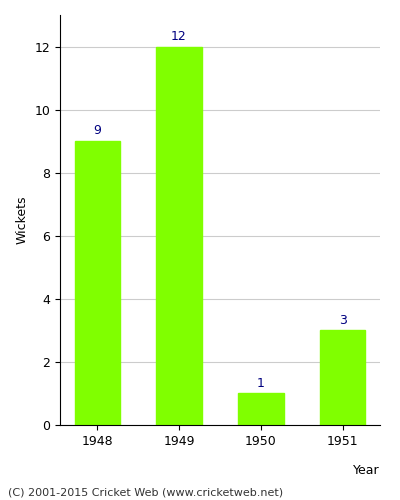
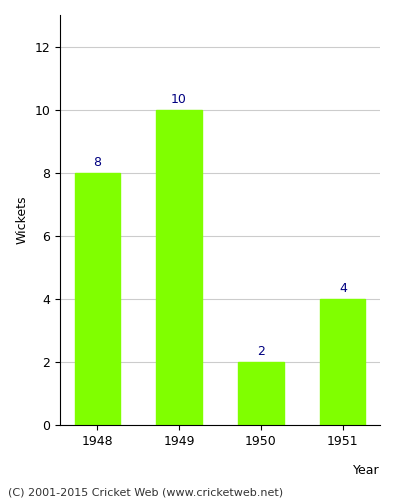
1948: 9 -> 8
1949: 12 -> 10
1950: 1 -> 2
1951: 3 -> 4
